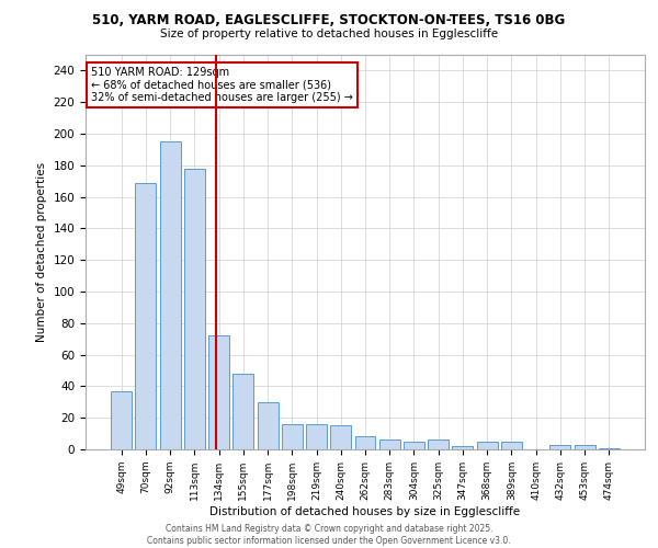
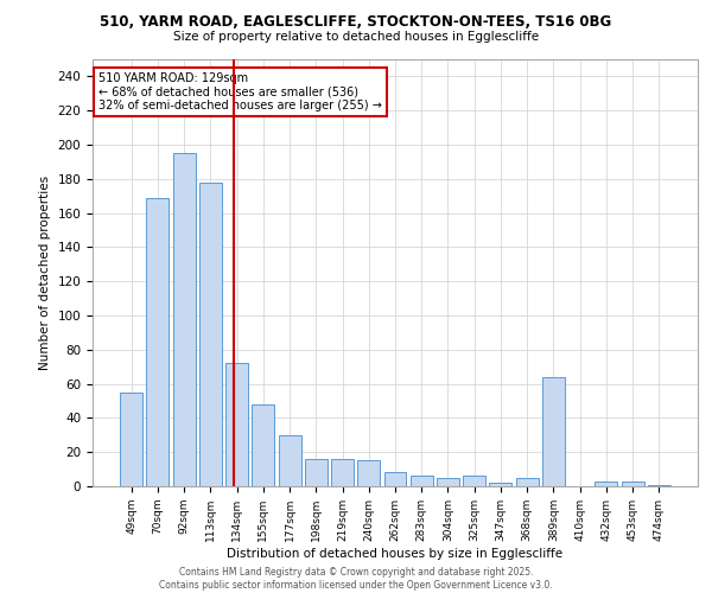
49sqm: 37 -> 55
389sqm: 5 -> 64
